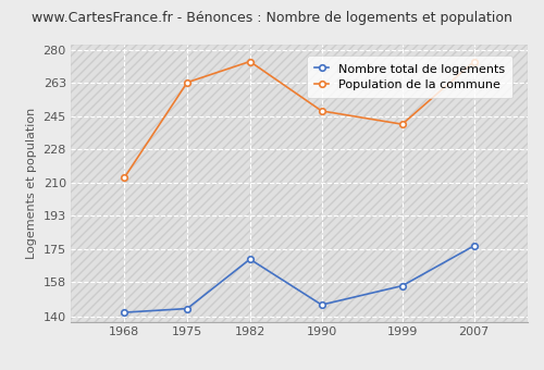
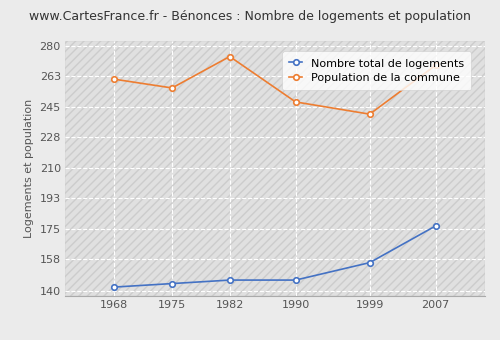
Population de la commune/1968: 213 -> 261
Population de la commune/1975: 263 -> 256
Nombre total de logements/1982: 170 -> 146
Population de la commune/2007: 274 -> 269
